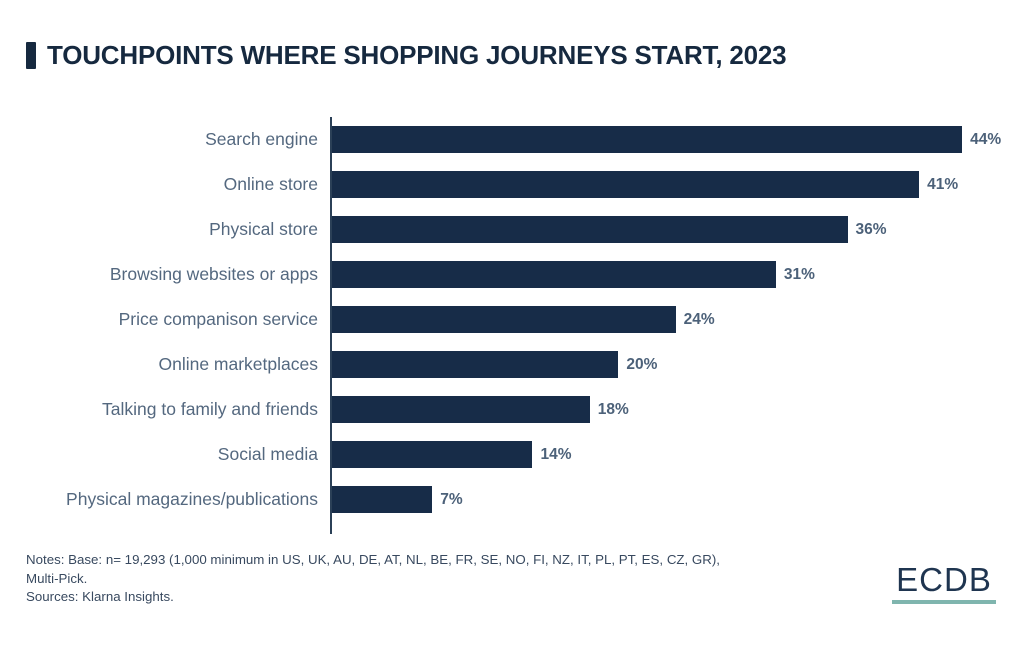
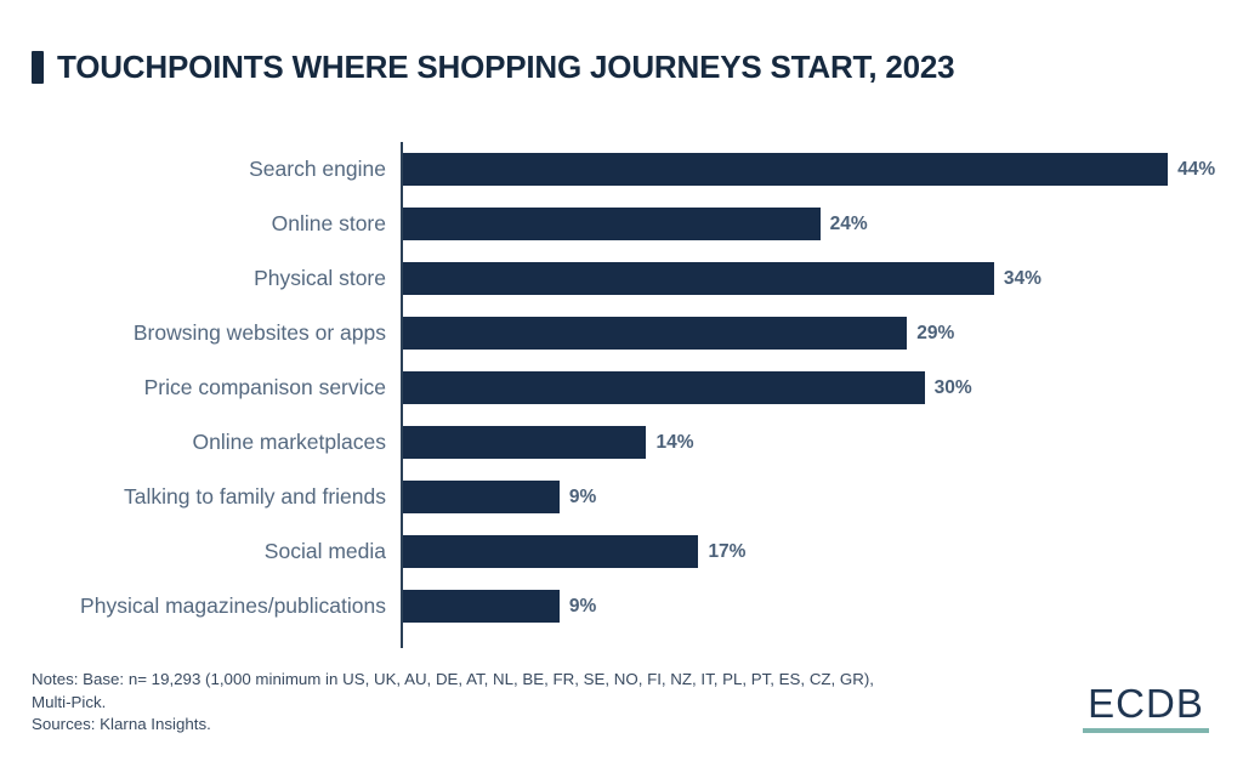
Online store: 41% -> 24%
Physical store: 36% -> 34%
Browsing websites or apps: 31% -> 29%
Price companison service: 24% -> 30%
Online marketplaces: 20% -> 14%
Talking to family and friends: 18% -> 9%
Social media: 14% -> 17%
Physical magazines/publications: 7% -> 9%
